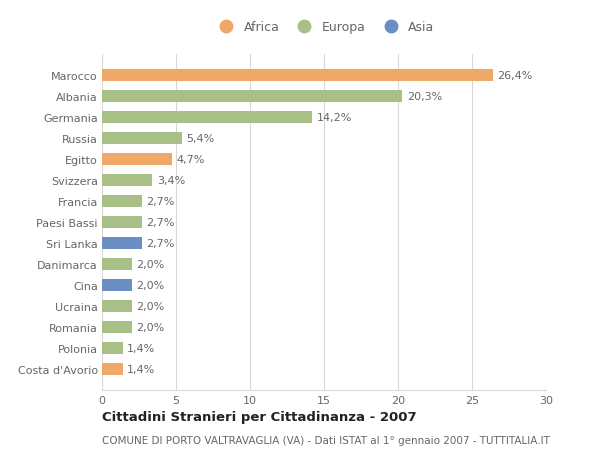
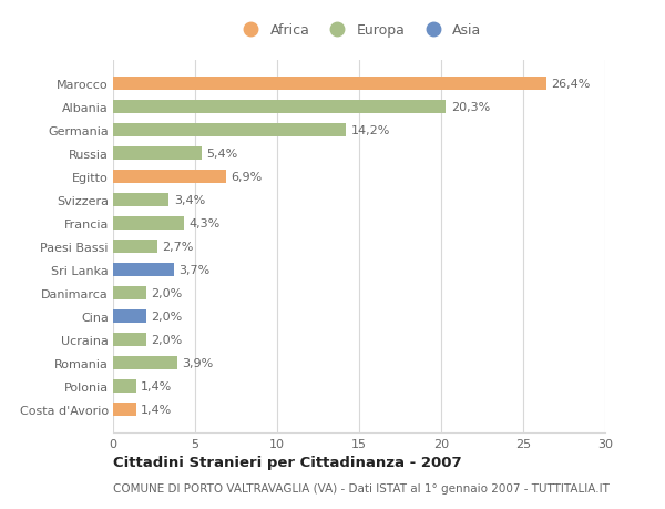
Egitto: 4,7% -> 6,9%
Francia: 2,7% -> 4,3%
Sri Lanka: 2,7% -> 3,7%
Romania: 2,0% -> 3,9%
